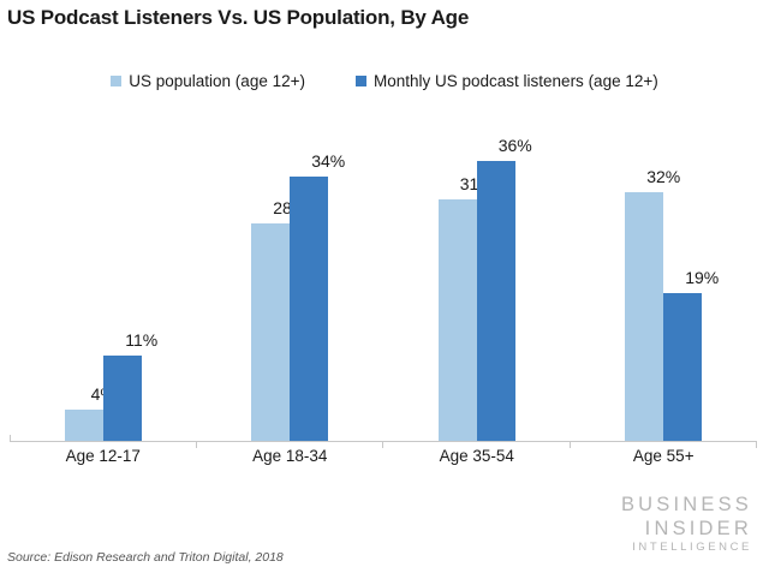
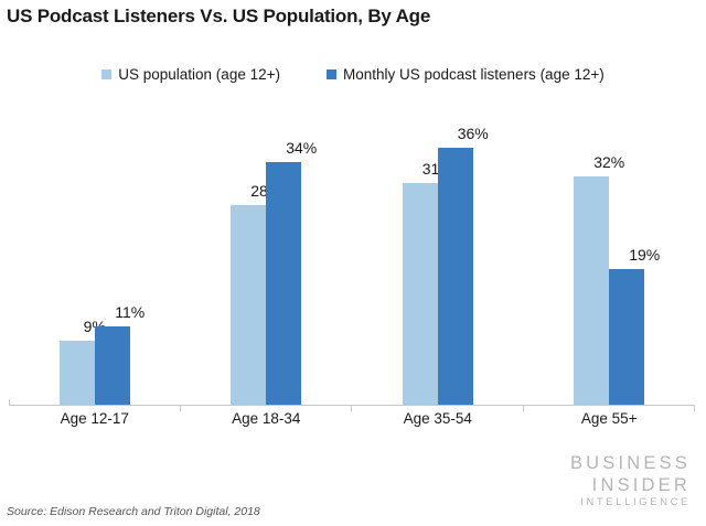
US population (age 12+)/Age 12-17: 4% -> 9%
